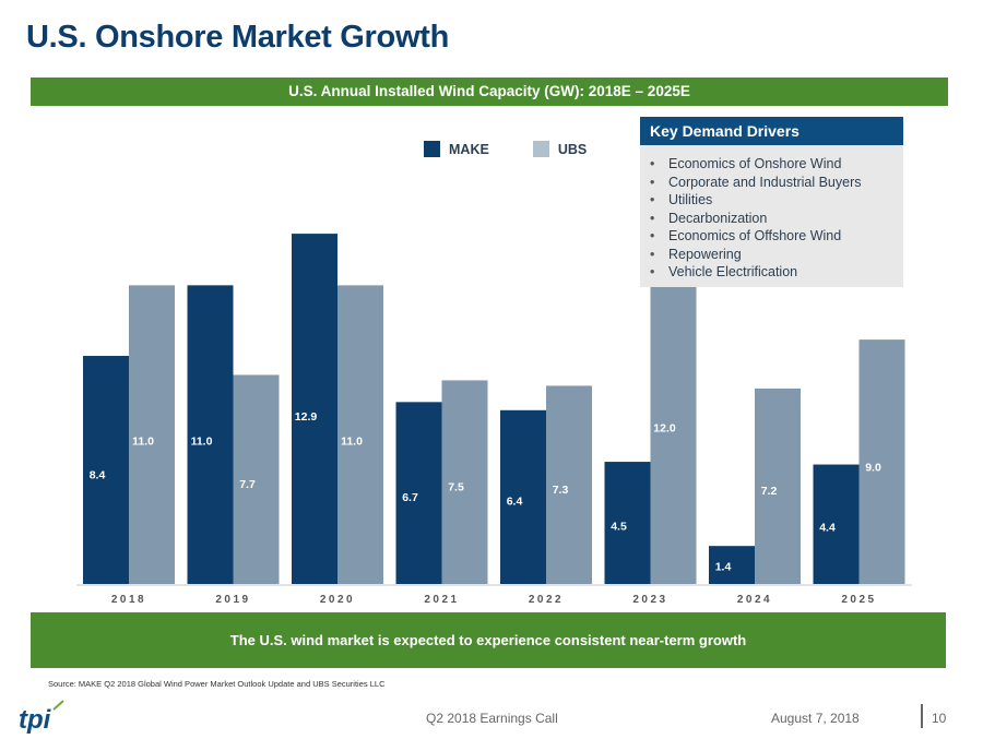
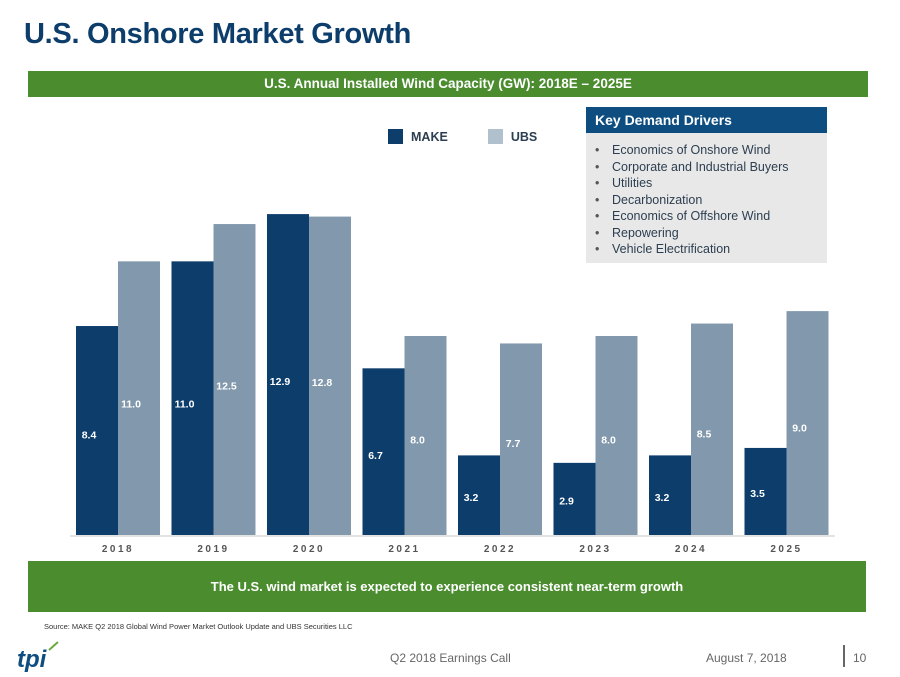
UBS/2019: 7.7 -> 12.5
UBS/2020: 11.0 -> 12.8
UBS/2021: 7.5 -> 8.0
MAKE/2022: 6.4 -> 3.2
UBS/2022: 7.3 -> 7.7
MAKE/2023: 4.5 -> 2.9
UBS/2023: 12.0 -> 8.0
MAKE/2024: 1.4 -> 3.2
UBS/2024: 7.2 -> 8.5
MAKE/2025: 4.4 -> 3.5
